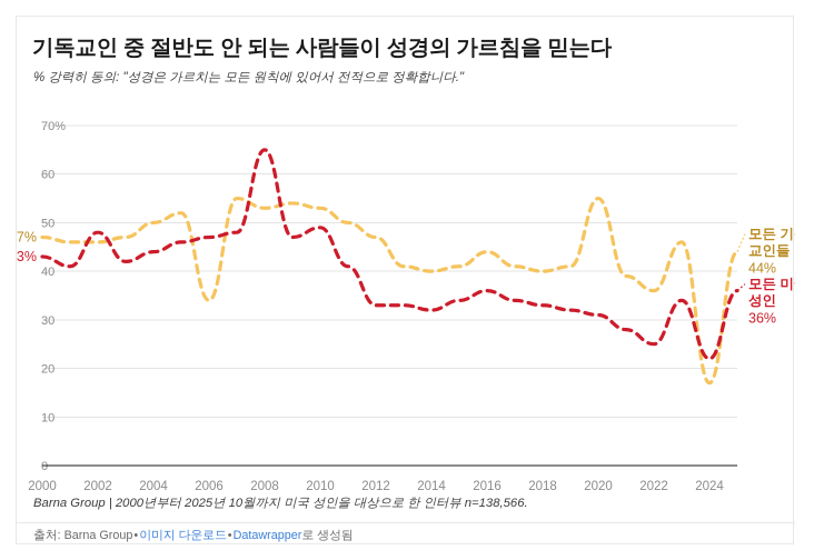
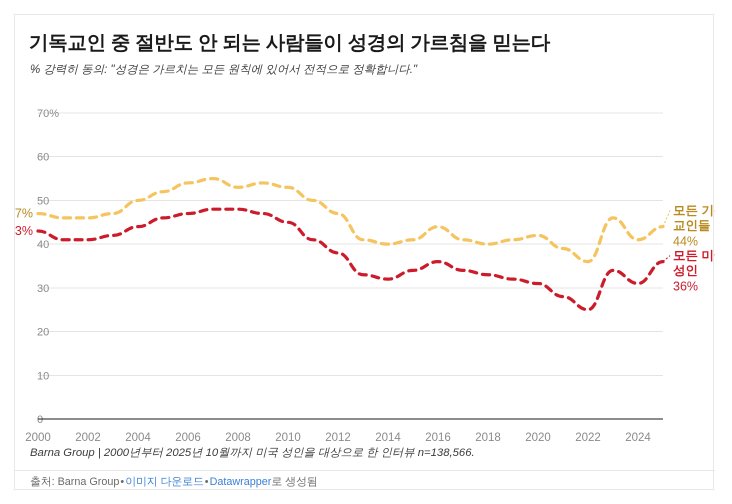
모든 미국 성인/2002: 48% -> 41%
모든 기독교인들/2006: 34% -> 54%
모든 미국 성인/2008: 65% -> 48%
모든 미국 성인/2010: 49% -> 45%
모든 미국 성인/2012: 33% -> 38%
모든 기독교인들/2020: 55% -> 42%
모든 기독교인들/2024: 17% -> 41%
모든 미국 성인/2024: 22% -> 31%
